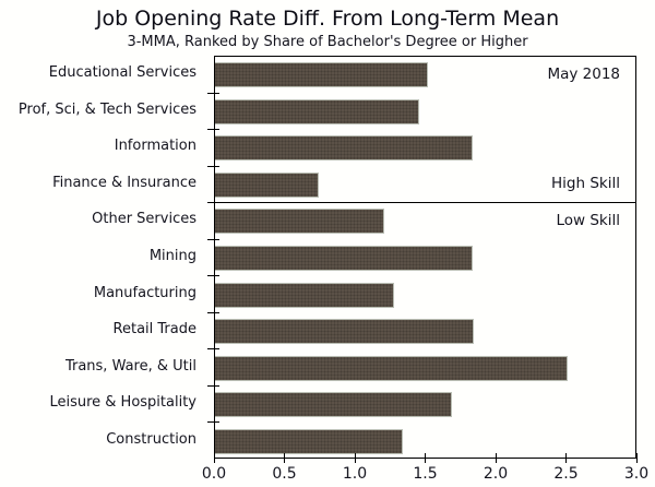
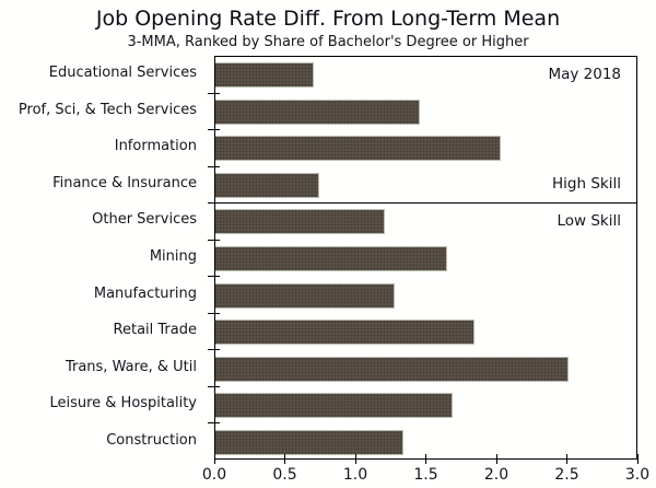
Educational Services: 1.51 -> 0.70
Information: 1.83 -> 2.02
Mining: 1.83 -> 1.64
